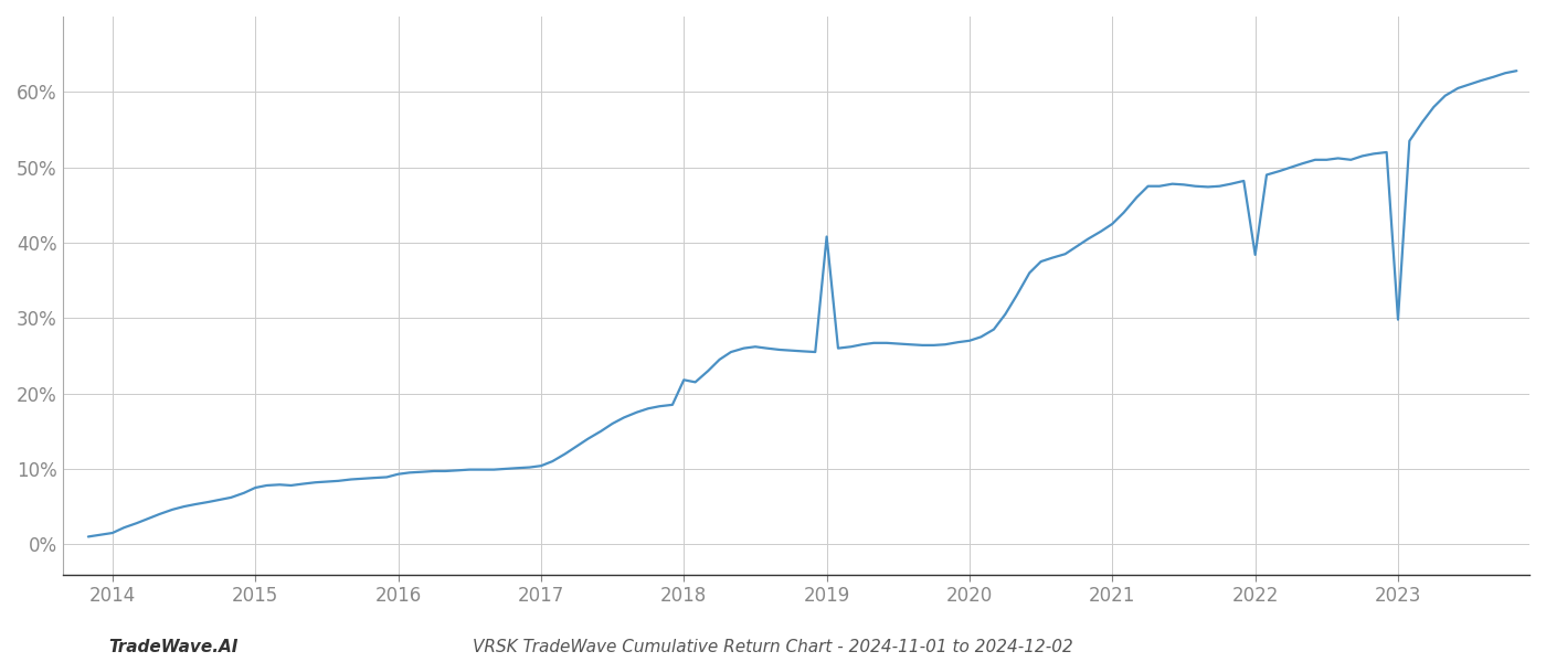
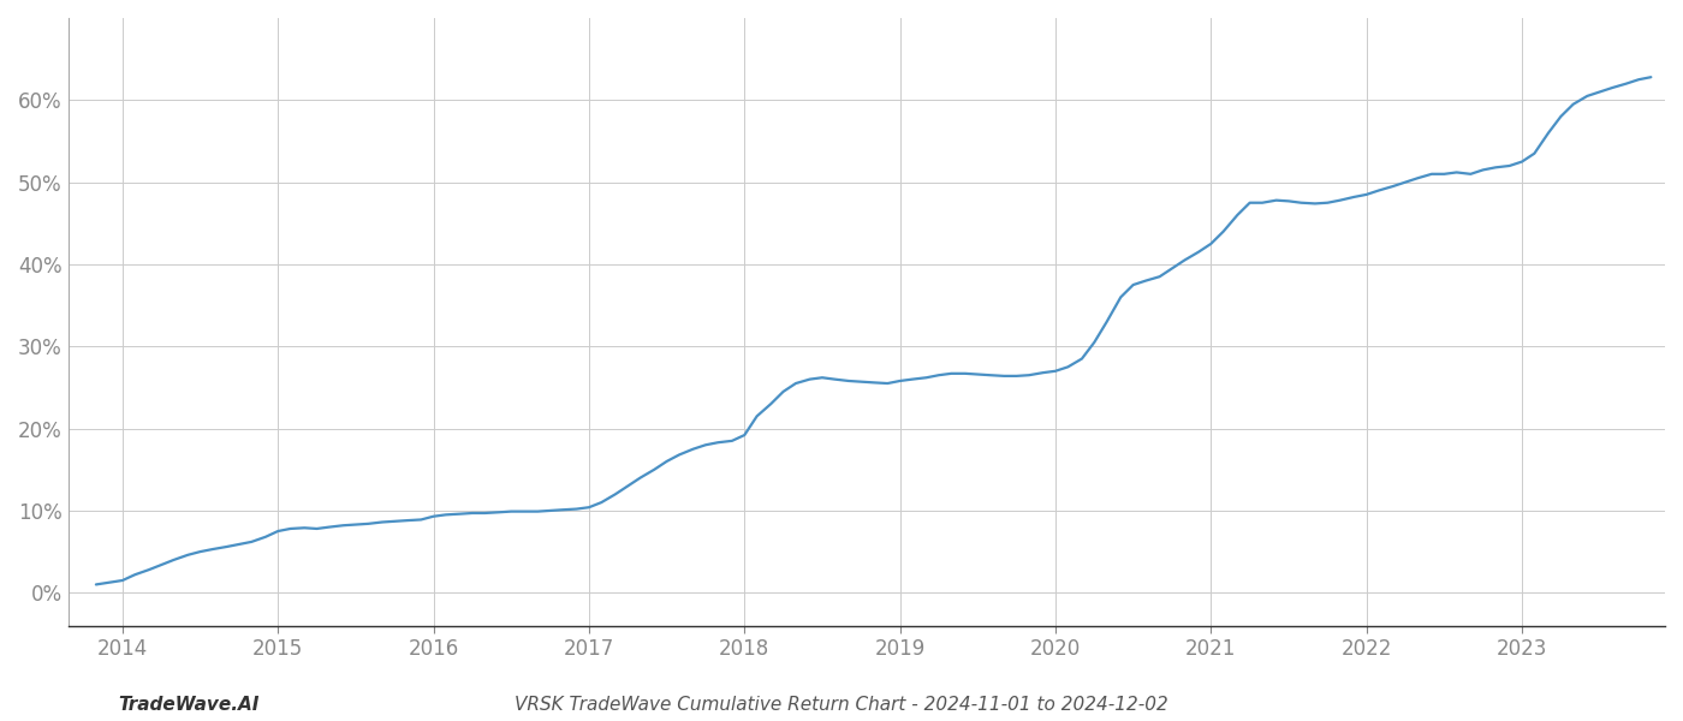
2018: 21.8% -> 19.2%
2019: 40.8% -> 25.8%
2022: 38.4% -> 48.5%
2023: 29.8% -> 52.5%
